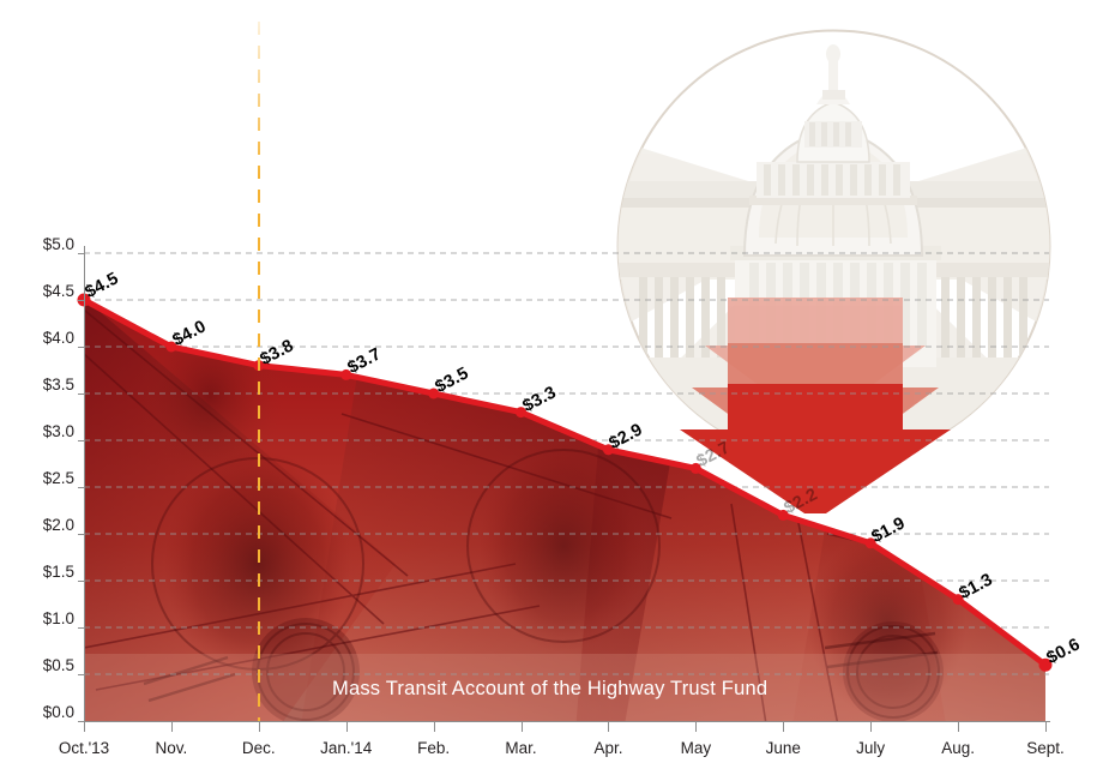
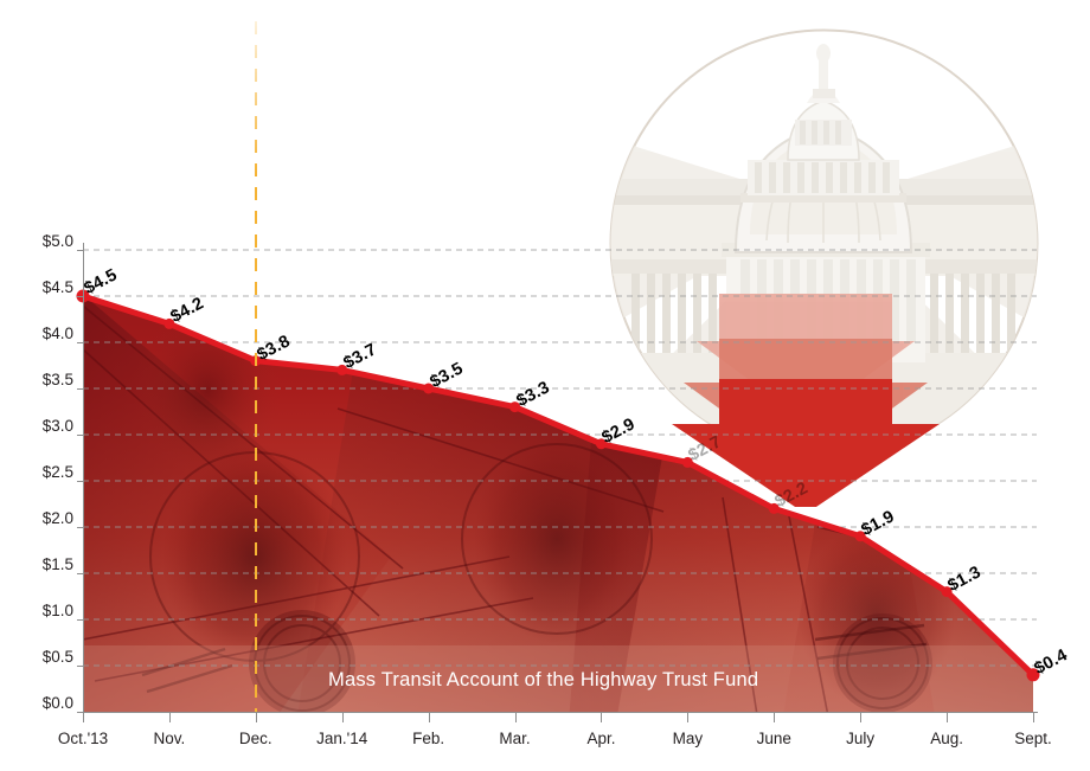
Nov.: $4.0 -> $4.2
Sept.: $0.6 -> $0.4
